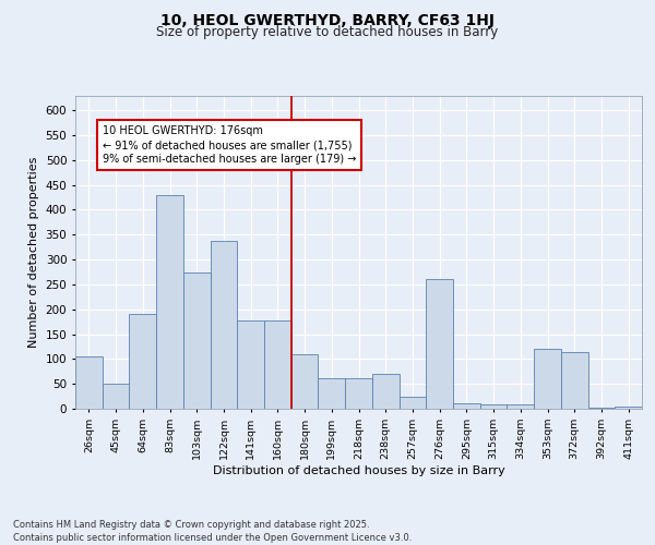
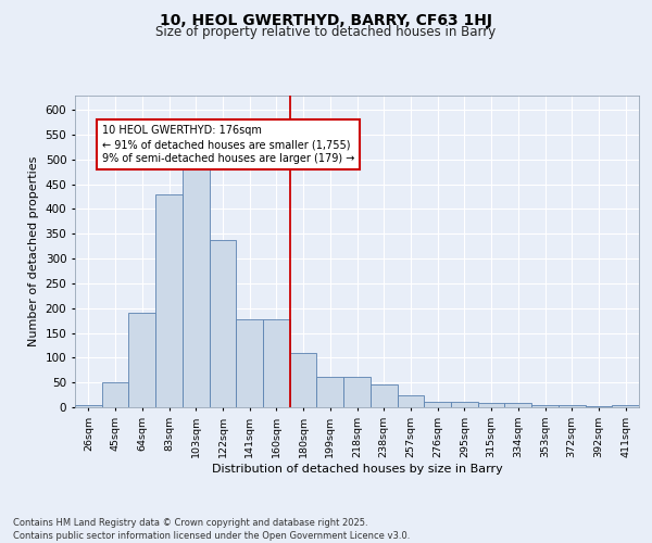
26sqm: 105 -> 5
103sqm: 275 -> 480
238sqm: 70 -> 45
276sqm: 260 -> 12
353sqm: 120 -> 5
372sqm: 115 -> 5
